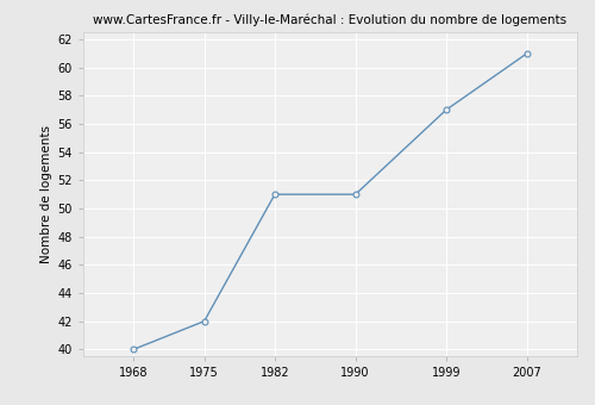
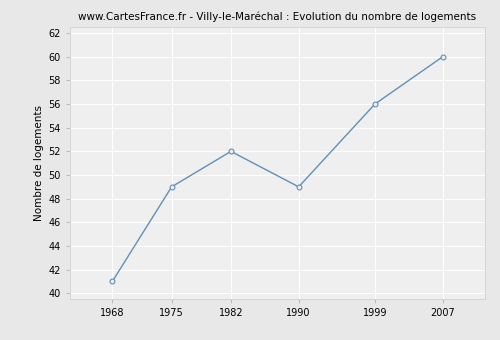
1968: 40 -> 41
1975: 42 -> 49
1982: 51 -> 52
1990: 51 -> 49
1999: 57 -> 56
2007: 61 -> 60
